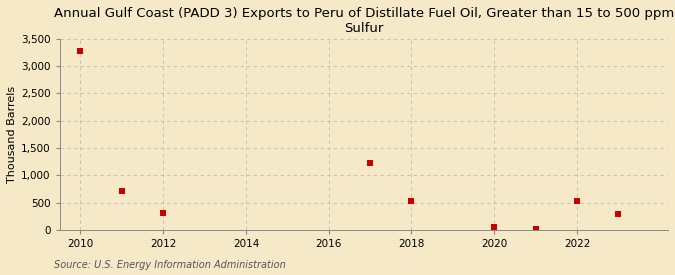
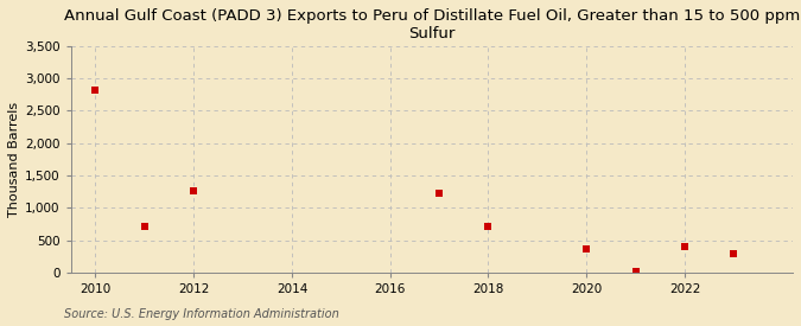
2010: 3,280 -> 2,820
2012: 310 -> 1,260
2018: 530 -> 720
2020: 60 -> 360
2022: 530 -> 400
